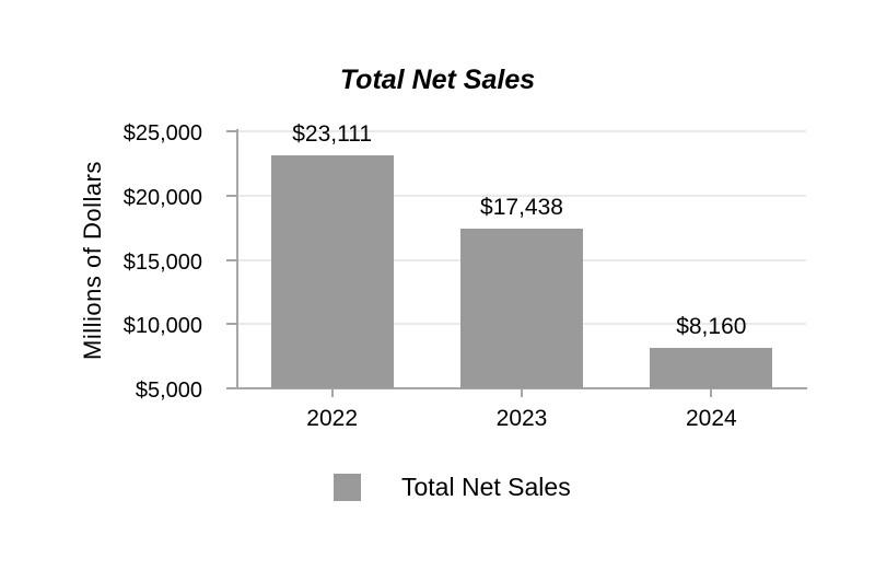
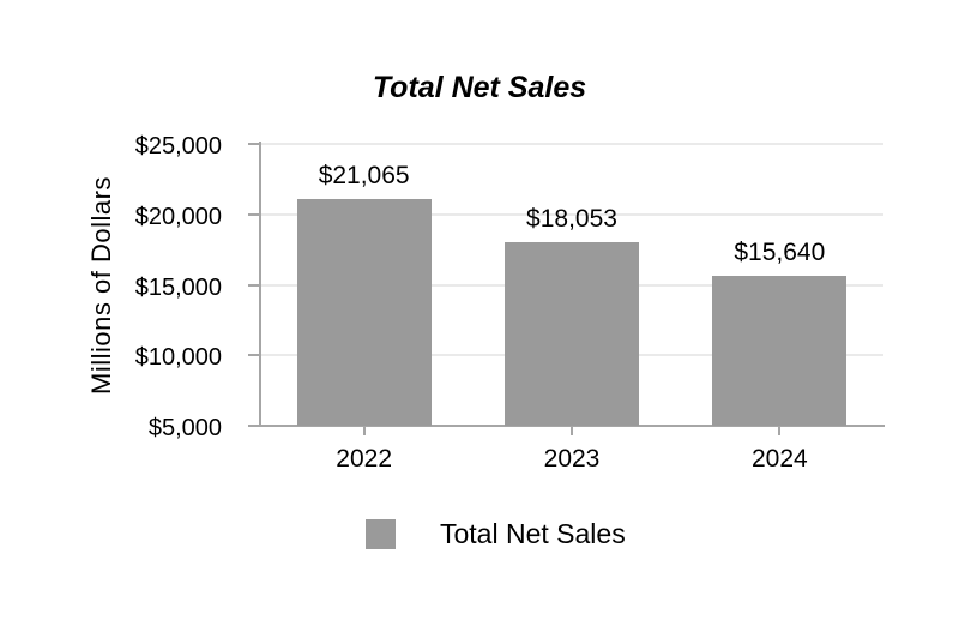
2022: $23,111 -> $21,065
2023: $17,438 -> $18,053
2024: $8,160 -> $15,640
